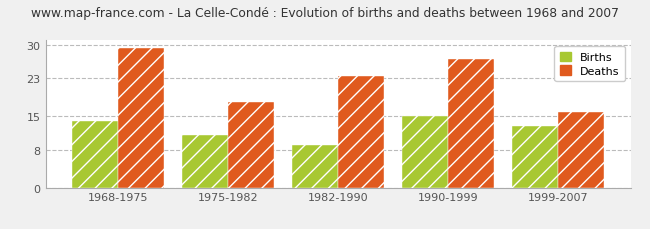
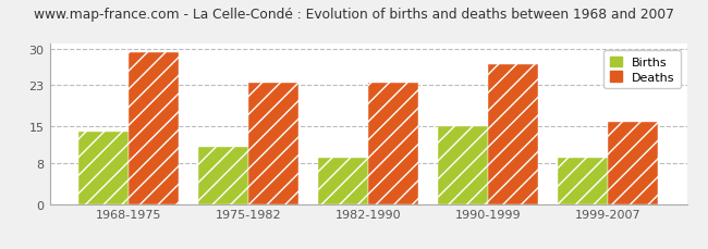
Deaths/1975-1982: 18.0 -> 23.5
Births/1999-2007: 13 -> 9
